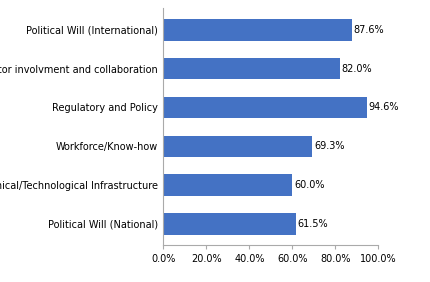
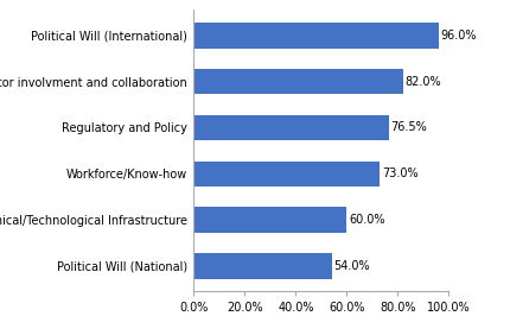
Political Will (International): 87.6% -> 96.0%
Regulatory and Policy: 94.6% -> 76.5%
Workforce/Know-how: 69.3% -> 73.0%
Political Will (National): 61.5% -> 54.0%
